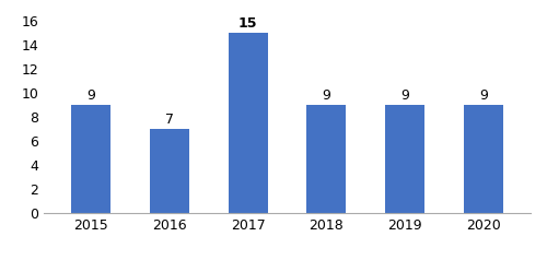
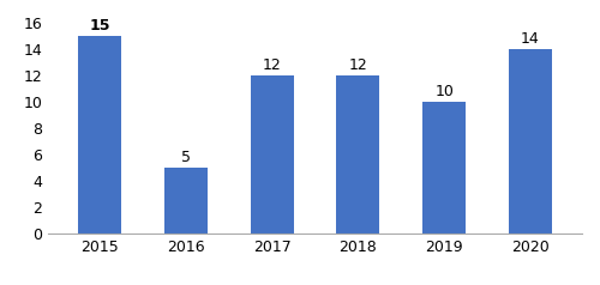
2015: 9 -> 15
2016: 7 -> 5
2017: 15 -> 12
2018: 9 -> 12
2019: 9 -> 10
2020: 9 -> 14
